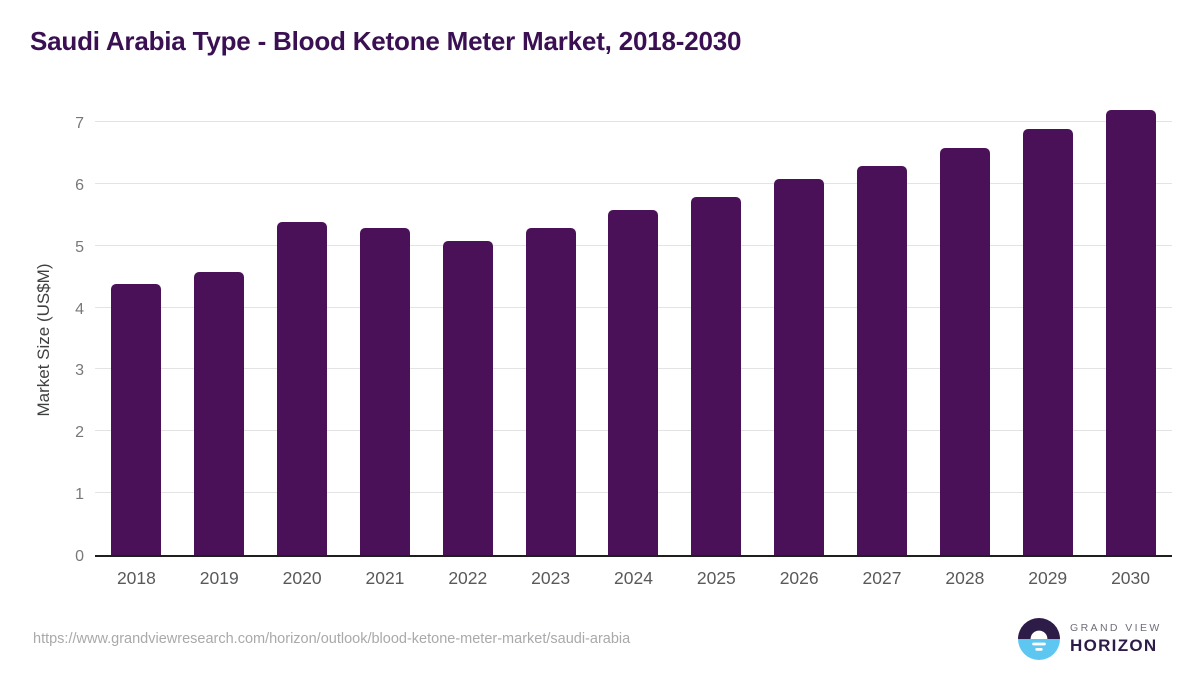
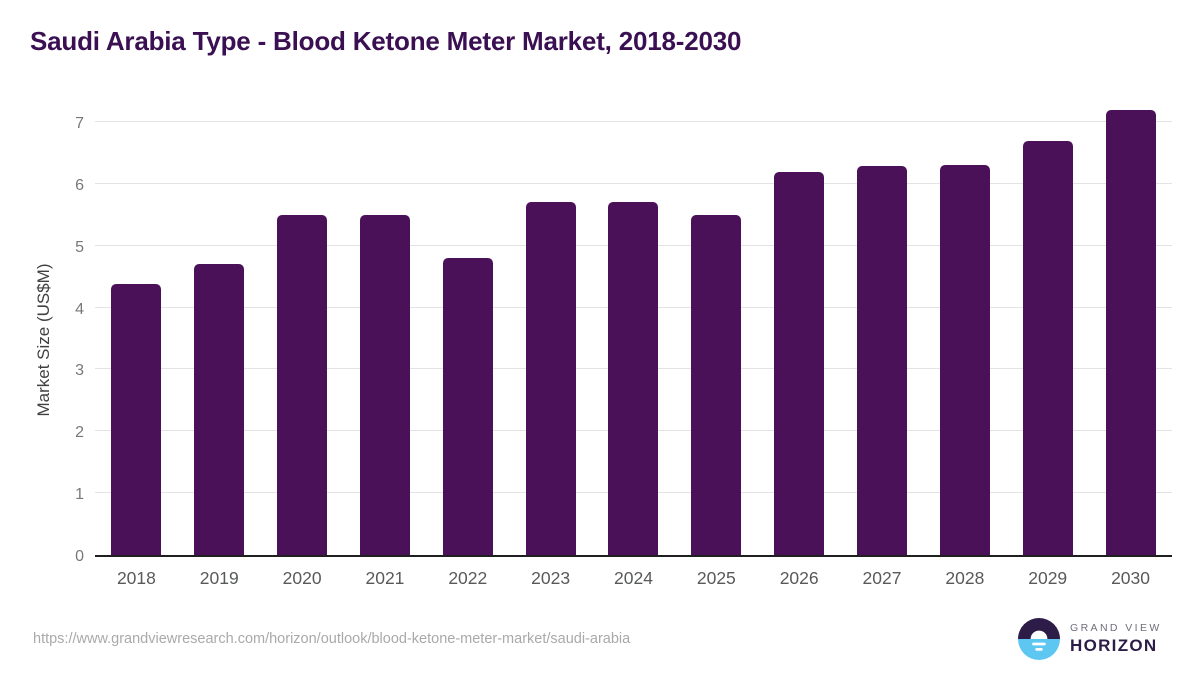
2019: 4.6 -> 4.7
2020: 5.4 -> 5.5
2021: 5.3 -> 5.5
2022: 5.1 -> 4.8
2023: 5.3 -> 5.7
2024: 5.6 -> 5.7
2025: 5.8 -> 5.5
2026: 6.1 -> 6.2
2028: 6.6 -> 6.3
2029: 6.9 -> 6.7
